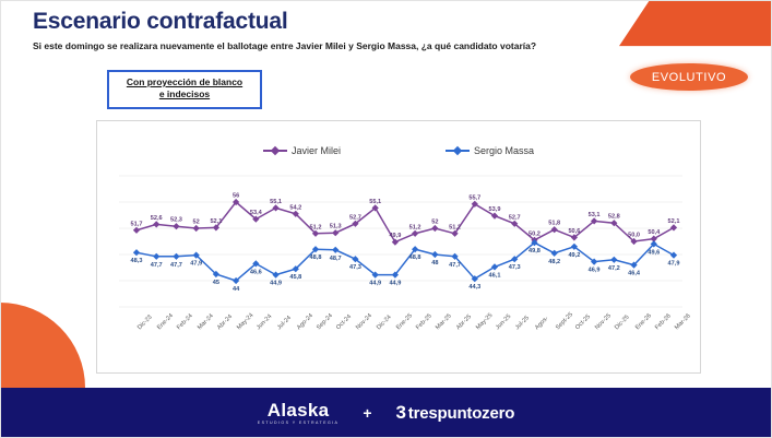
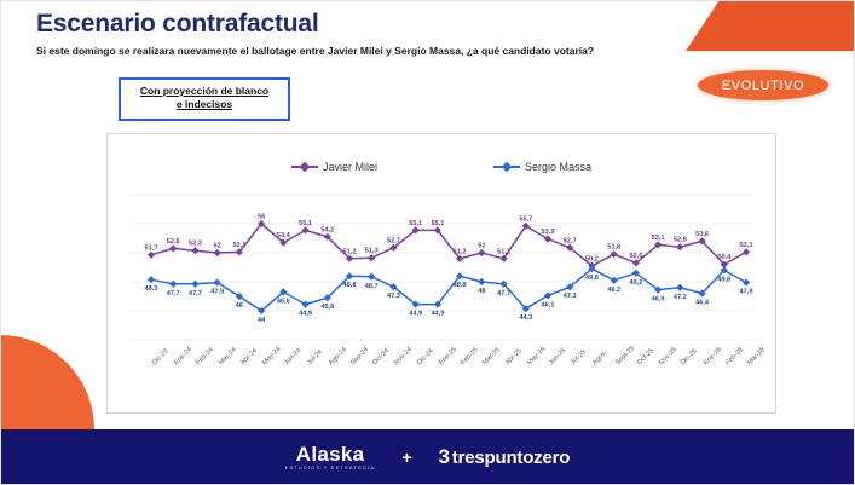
Sergio Massa/Abr-24: 45 -> 46
Javier Milei/Ene-25: 49,9 -> 55,1
Javier Milei/Ene-26: 50,0 -> 53,6
